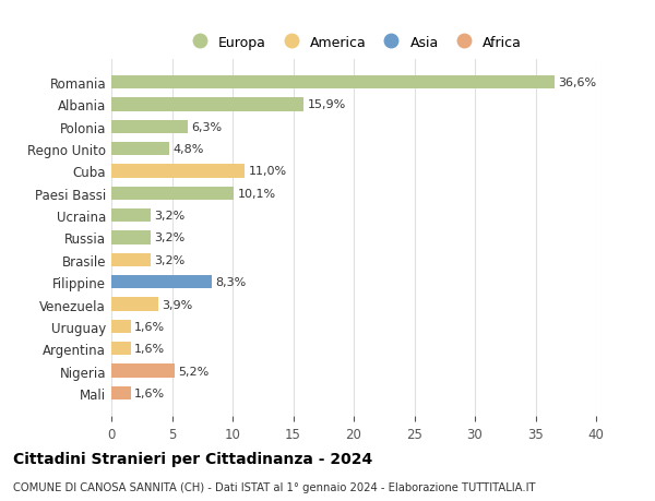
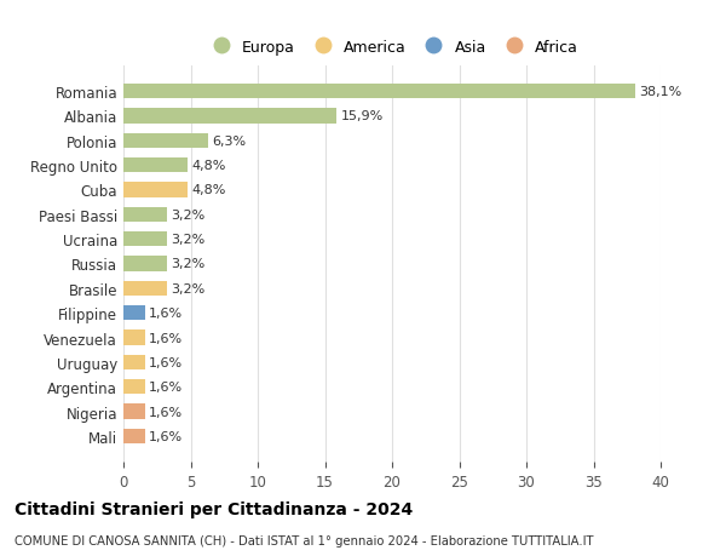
Romania: 36,6% -> 38,1%
Cuba: 11,0% -> 4,8%
Paesi Bassi: 10,1% -> 3,2%
Filippine: 8,3% -> 1,6%
Venezuela: 3,9% -> 1,6%
Nigeria: 5,2% -> 1,6%
